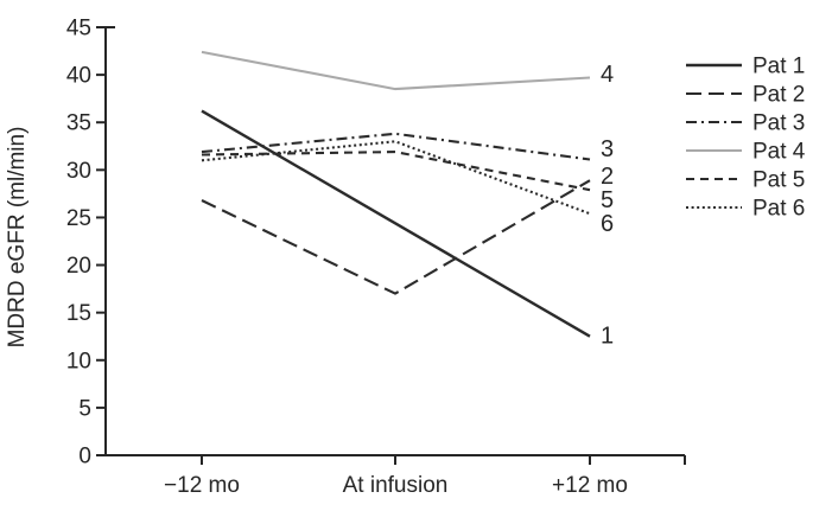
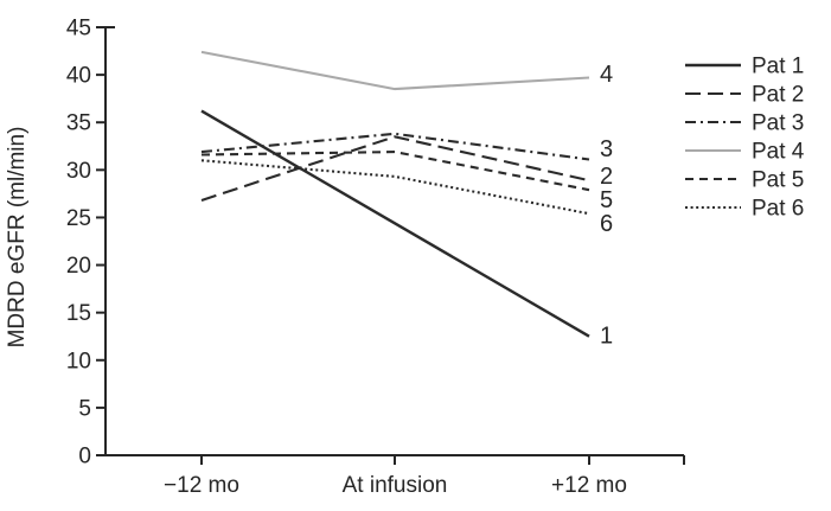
Pat 2/At infusion: 17 -> 34
Pat 6/At infusion: 33 -> 29
